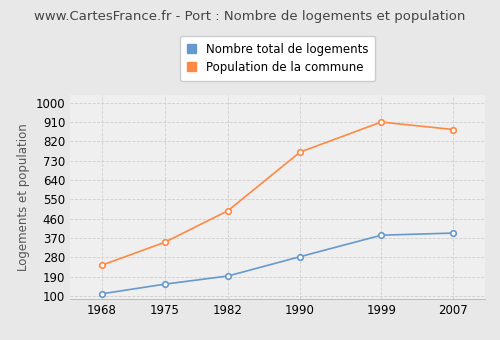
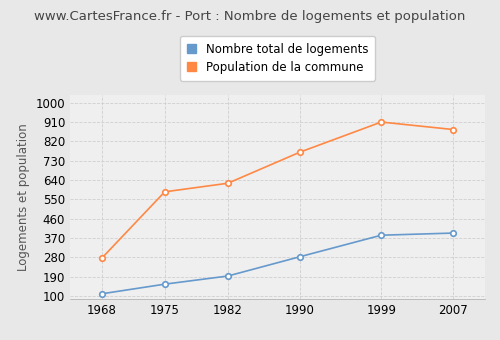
Population de la commune/1968: 243 -> 275
Population de la commune/1975: 350 -> 585
Population de la commune/1982: 497 -> 625
